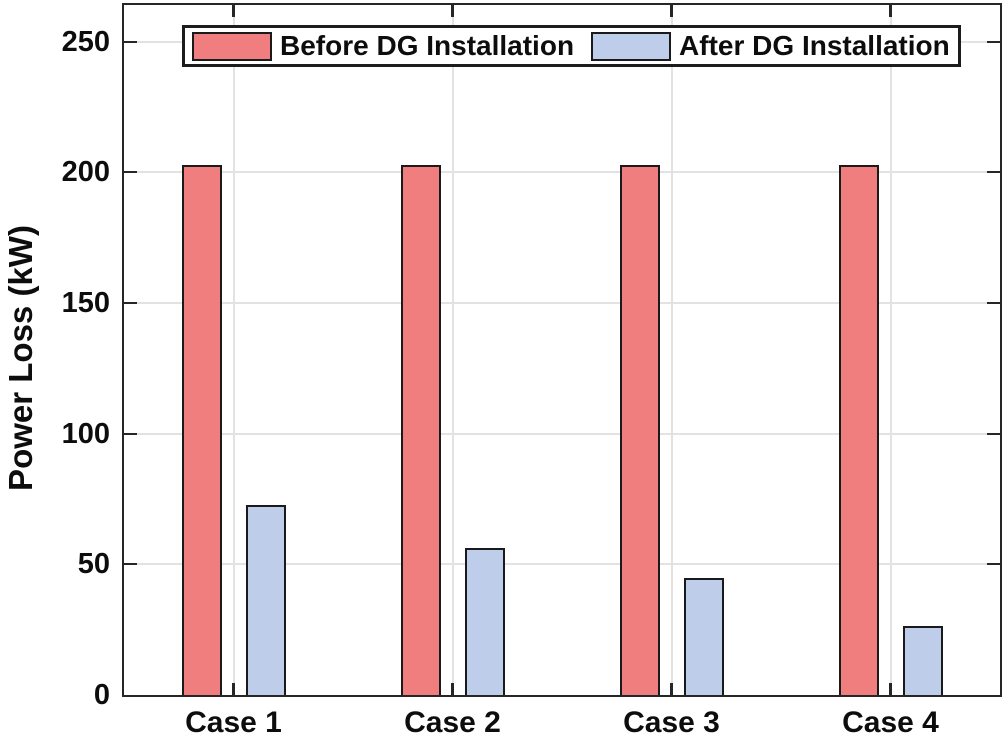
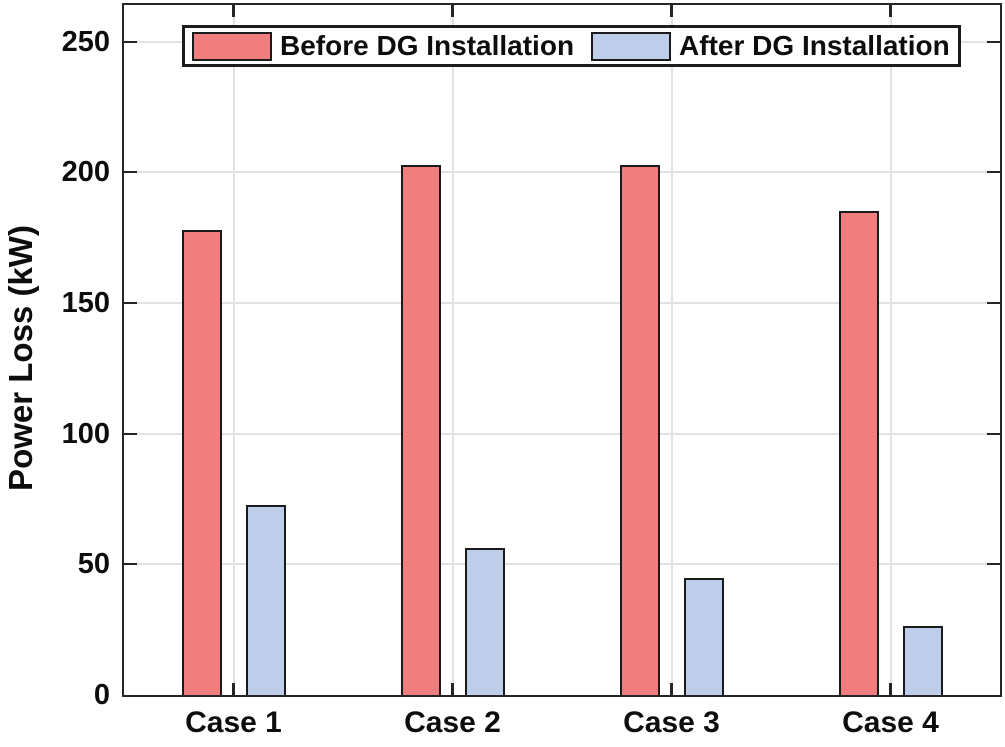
Before DG Installation/Case 1: 203 -> 178
Before DG Installation/Case 4: 203 -> 185
